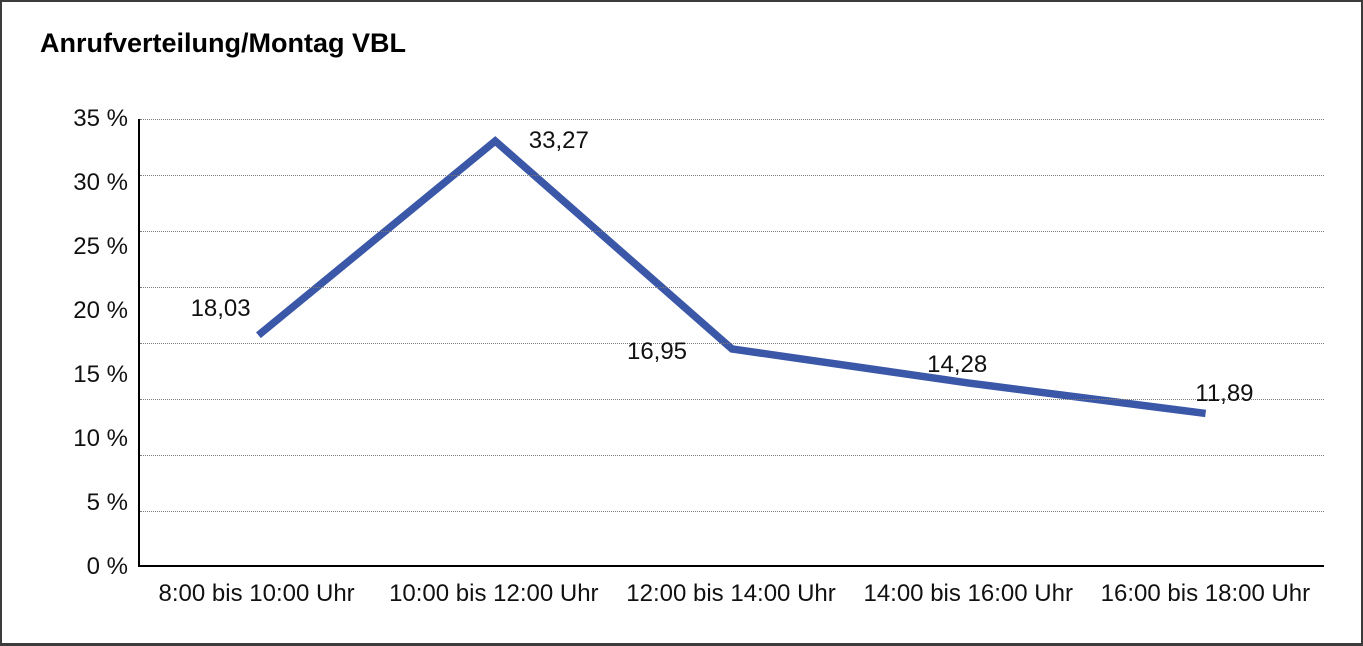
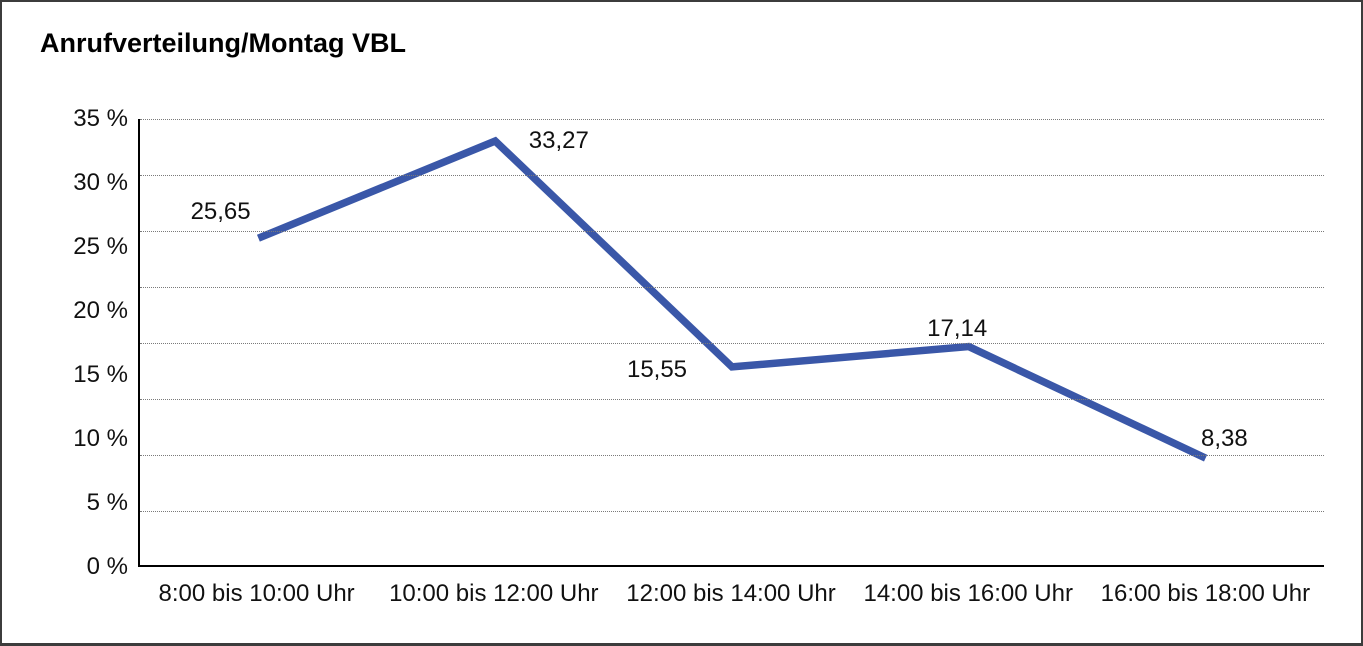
8:00 bis 10:00 Uhr: 18,03 -> 25,65
12:00 bis 14:00 Uhr: 16,95 -> 15,55
14:00 bis 16:00 Uhr: 14,28 -> 17,14
16:00 bis 18:00 Uhr: 11,89 -> 8,38
